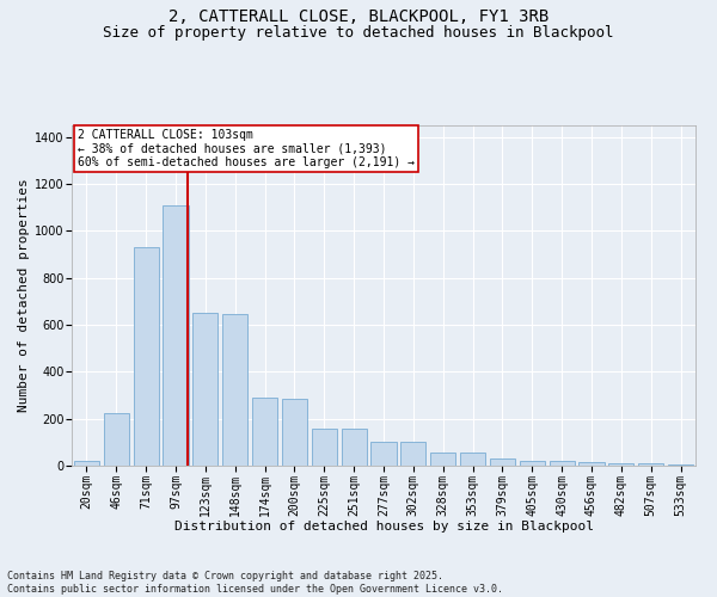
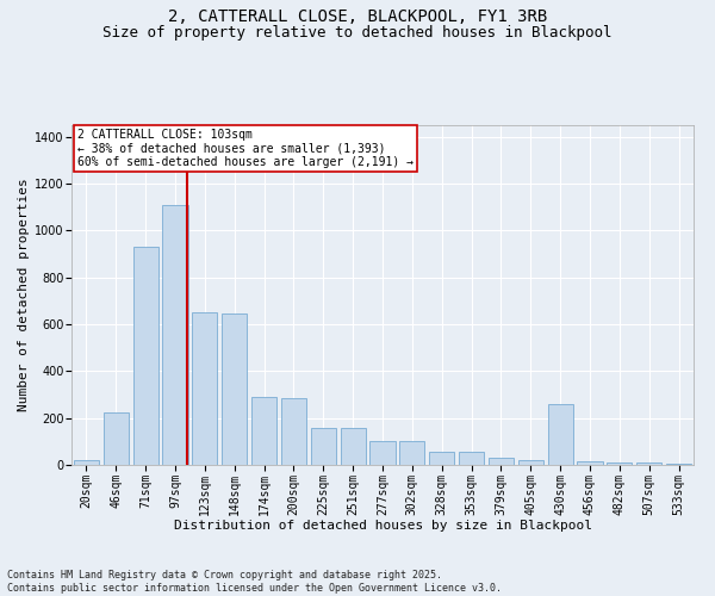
430sqm: 20 -> 260
